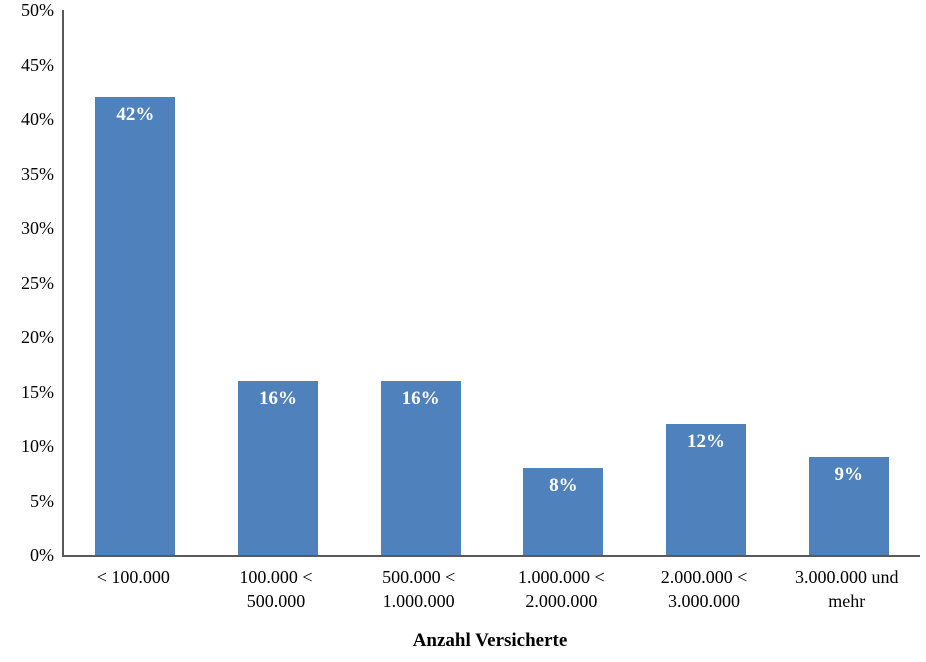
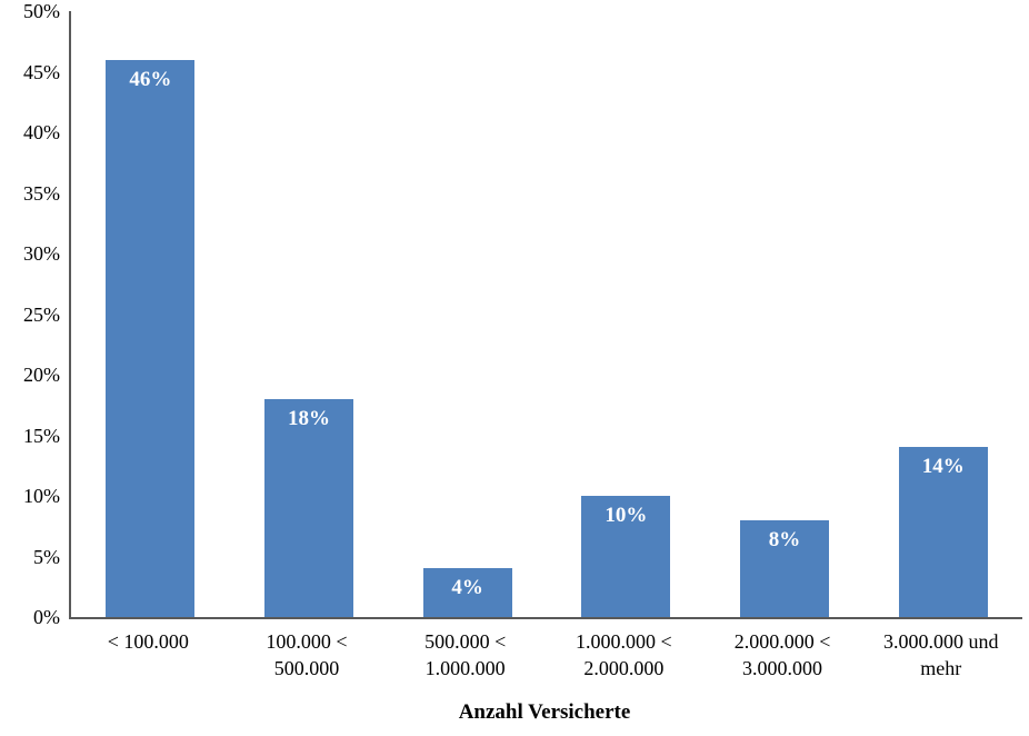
< 100.000: 42% -> 46%
100.000 < 500.000: 16% -> 18%
500.000 < 1.000.000: 16% -> 4%
1.000.000 < 2.000.000: 8% -> 10%
2.000.000 < 3.000.000: 12% -> 8%
3.000.000 und mehr: 9% -> 14%
